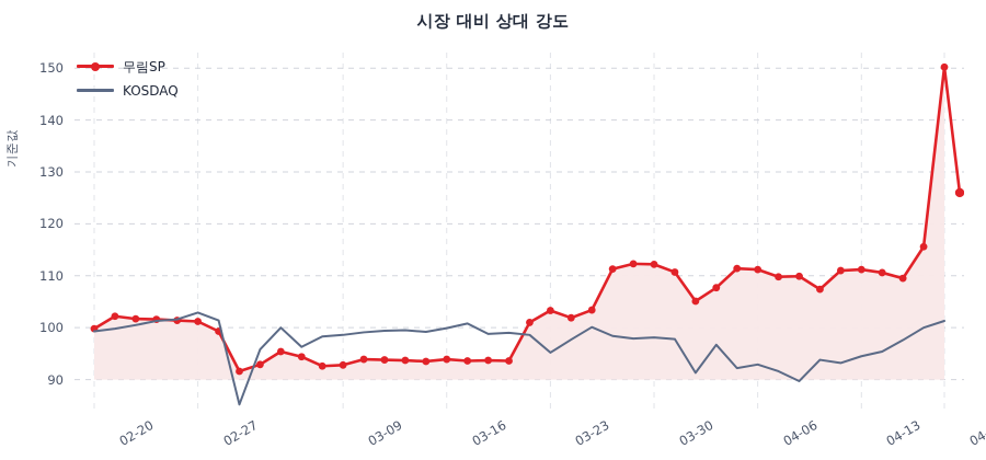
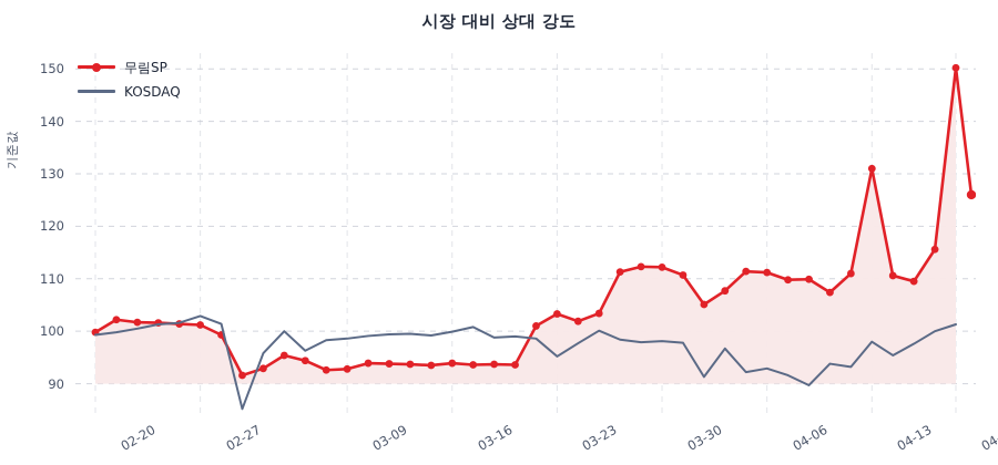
무림SP/04-13: 111 -> 131
KOSDAQ/04-13: 94 -> 98
